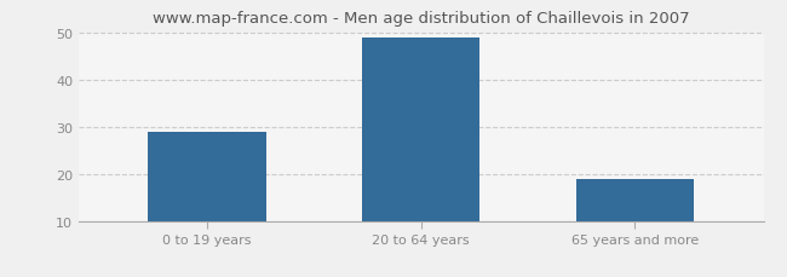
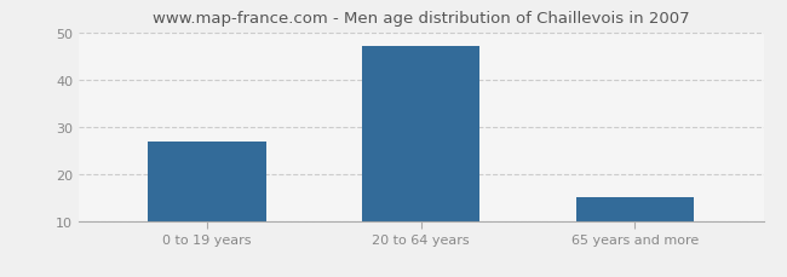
0 to 19 years: 29 -> 27
20 to 64 years: 49 -> 47
65 years and more: 19 -> 15
